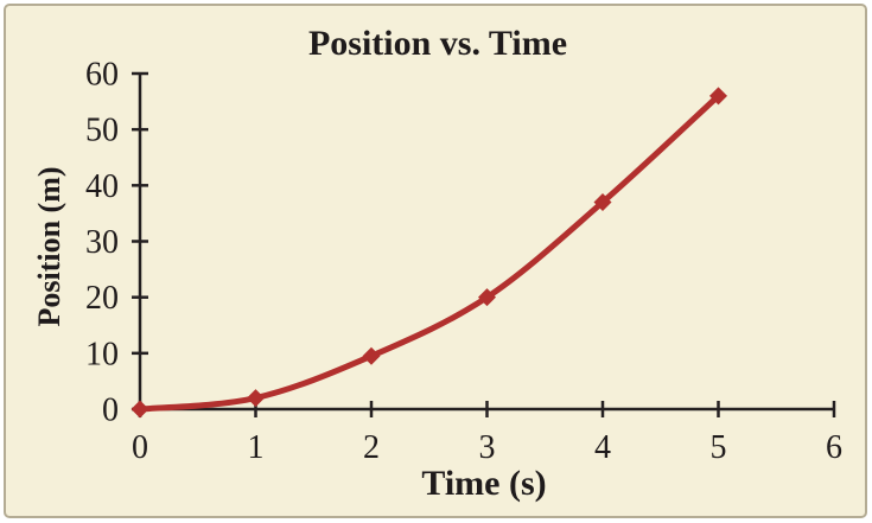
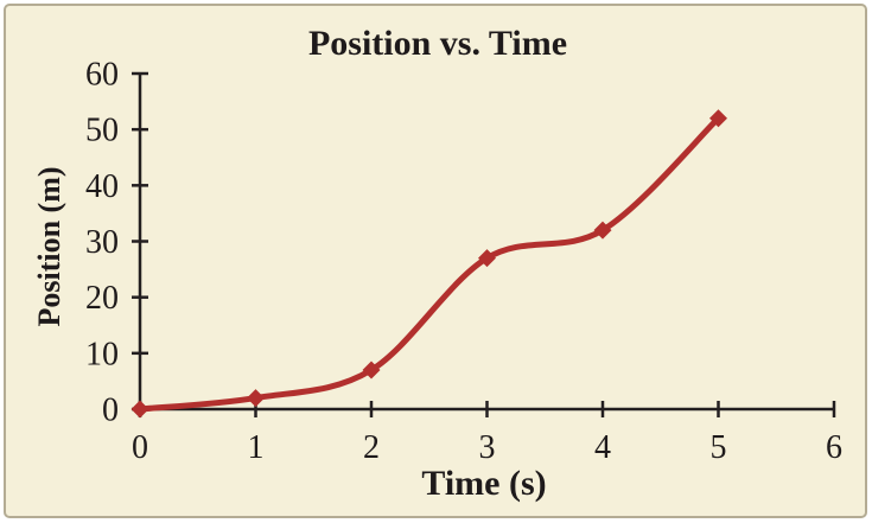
2: 10 -> 7
3: 20 -> 27
4: 37 -> 32
5: 56 -> 52
